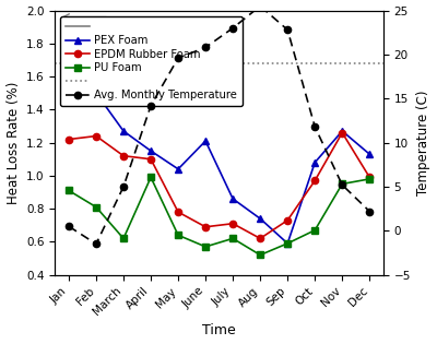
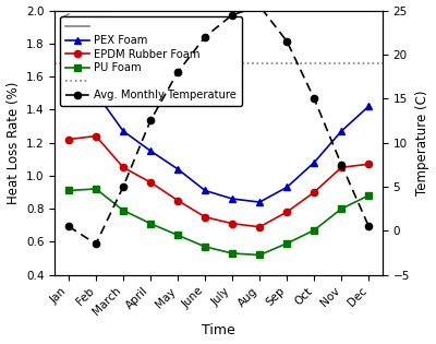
PU Foam/Feb: 0.81 -> 0.92
EPDM Rubber Foam/March: 1.12 -> 1.05
PU Foam/March: 0.62 -> 0.79
EPDM Rubber Foam/April: 1.10 -> 0.96
PU Foam/April: 0.99 -> 0.71
Avg. Monthly Temperature/April: 14.2 -> 12.5
EPDM Rubber Foam/May: 0.78 -> 0.85
Avg. Monthly Temperature/May: 19.6 -> 18.0
PEX Foam/June: 1.21 -> 0.91
EPDM Rubber Foam/June: 0.69 -> 0.75
Avg. Monthly Temperature/June: 20.8 -> 22.0
PU Foam/July: 0.62 -> 0.53
Avg. Monthly Temperature/July: 23.0 -> 24.5
PEX Foam/Aug: 0.74 -> 0.84
EPDM Rubber Foam/Aug: 0.62 -> 0.69
PEX Foam/Sep: 0.59 -> 0.93
EPDM Rubber Foam/Sep: 0.73 -> 0.78
Avg. Monthly Temperature/Sep: 22.8 -> 21.5
EPDM Rubber Foam/Oct: 0.97 -> 0.90
Avg. Monthly Temperature/Oct: 11.8 -> 15.0
EPDM Rubber Foam/Nov: 1.26 -> 1.05
PU Foam/Nov: 0.95 -> 0.80
Avg. Monthly Temperature/Nov: 5.2 -> 7.5
PEX Foam/Dec: 1.13 -> 1.42
EPDM Rubber Foam/Dec: 0.99 -> 1.07
PU Foam/Dec: 0.98 -> 0.88
Avg. Monthly Temperature/Dec: 2.2 -> 0.5
